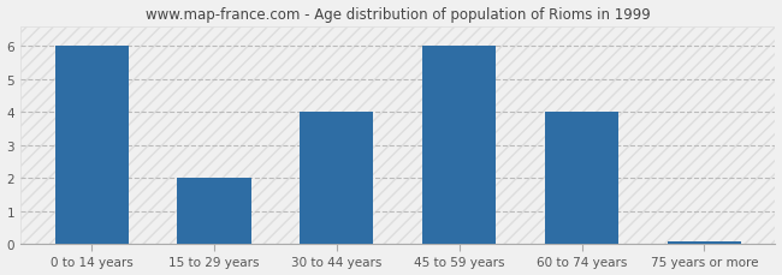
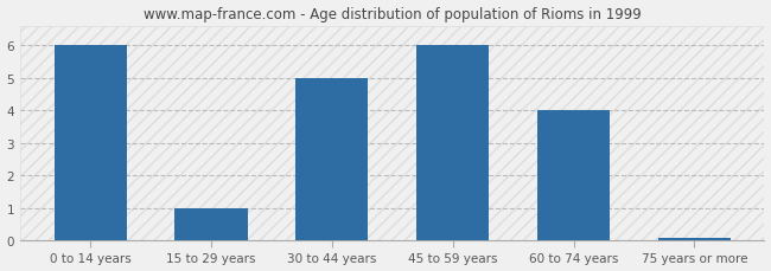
15 to 29 years: 2.00 -> 1.00
30 to 44 years: 4.00 -> 5.00
